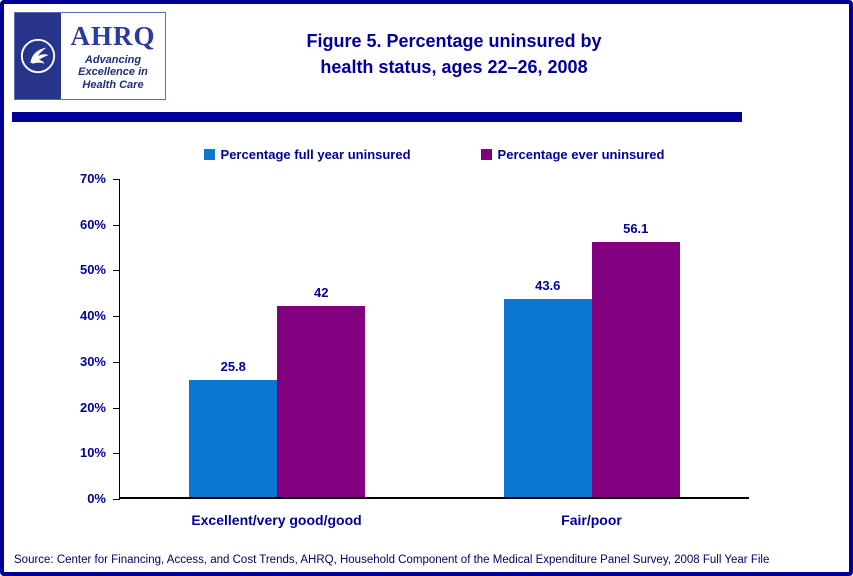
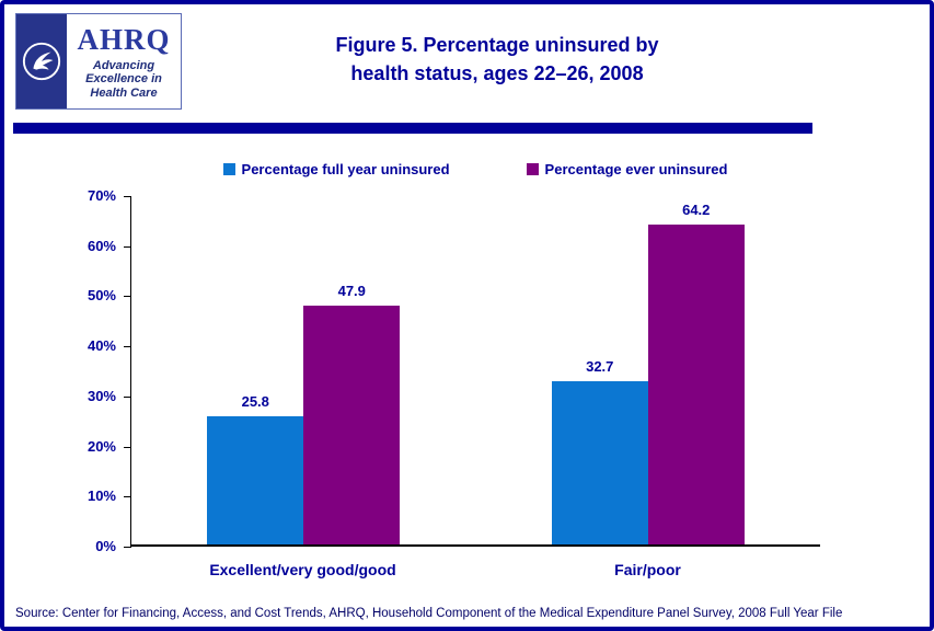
Percentage ever uninsured/Excellent/very good/good: 42 -> 47.9
Percentage full year uninsured/Fair/poor: 43.6 -> 32.7
Percentage ever uninsured/Fair/poor: 56.1 -> 64.2
